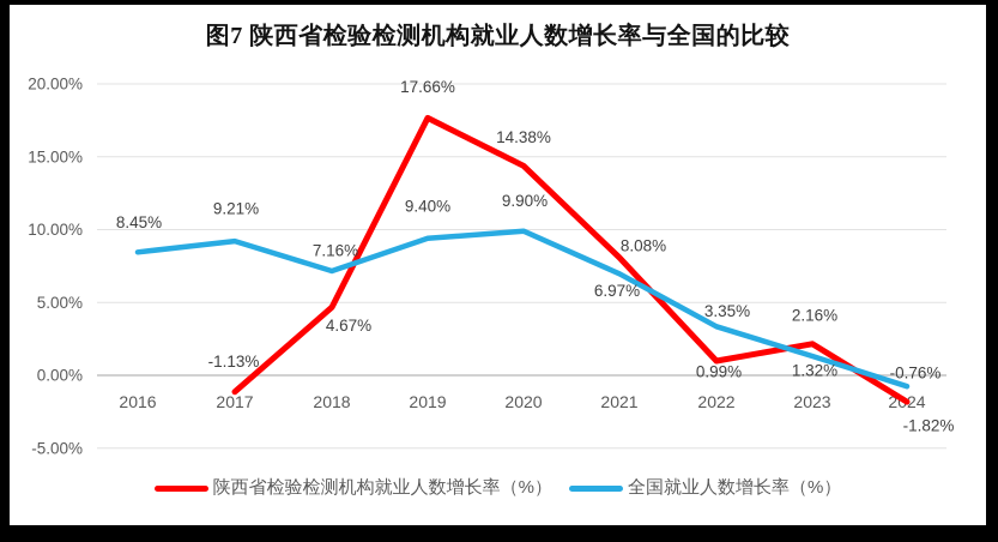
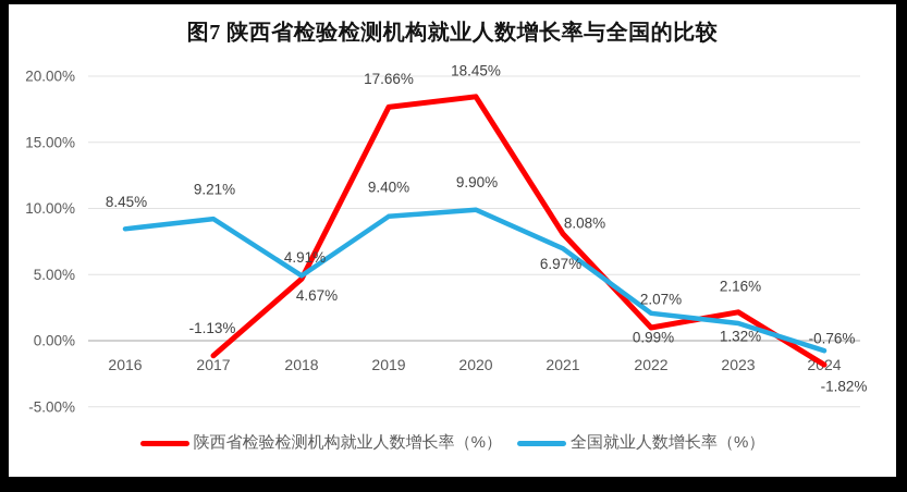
全国就业人数增长率（%）/2018: 7.16% -> 4.91%
陕西省检验检测机构就业人数增长率（%）/2020: 14.38% -> 18.45%
全国就业人数增长率（%）/2022: 3.35% -> 2.07%
